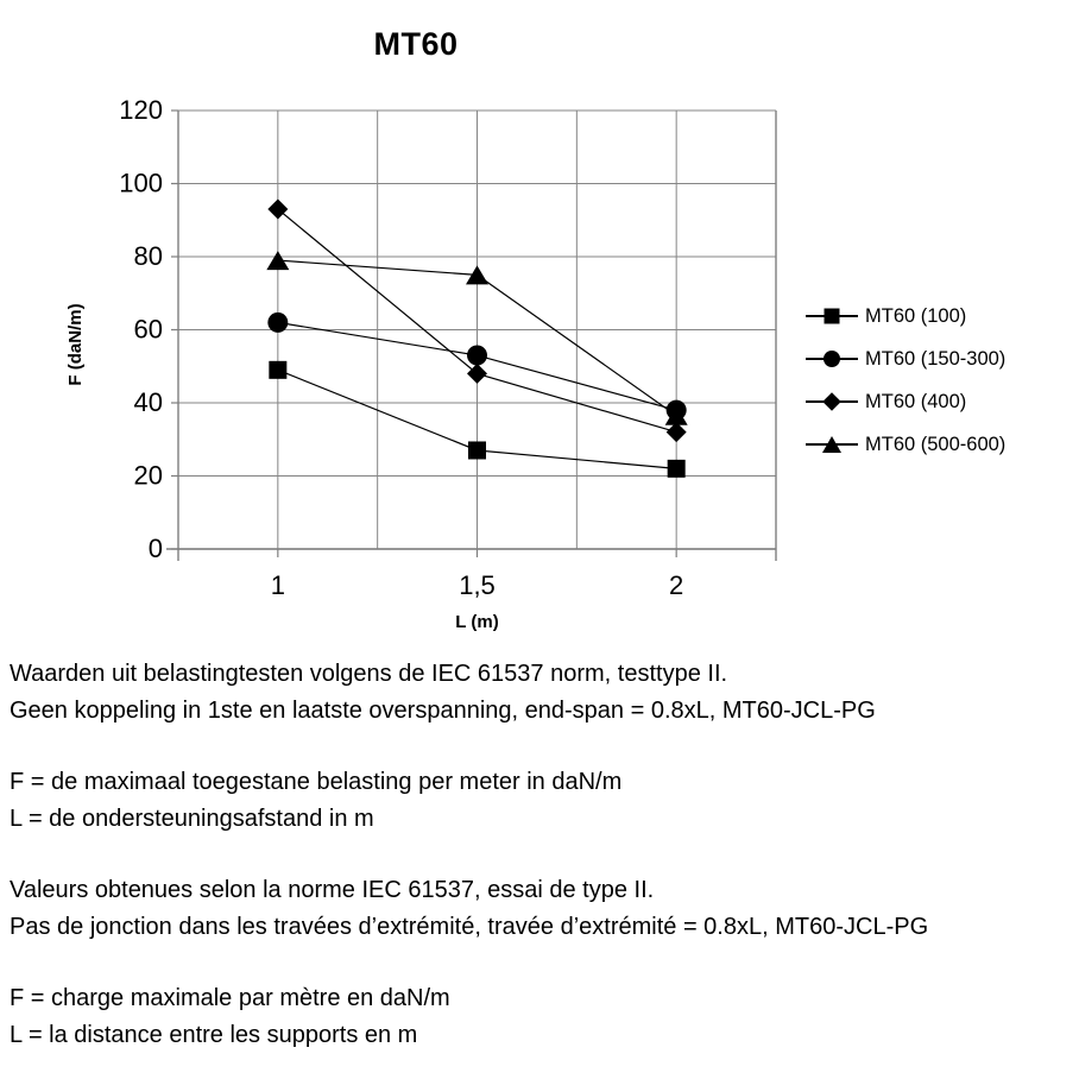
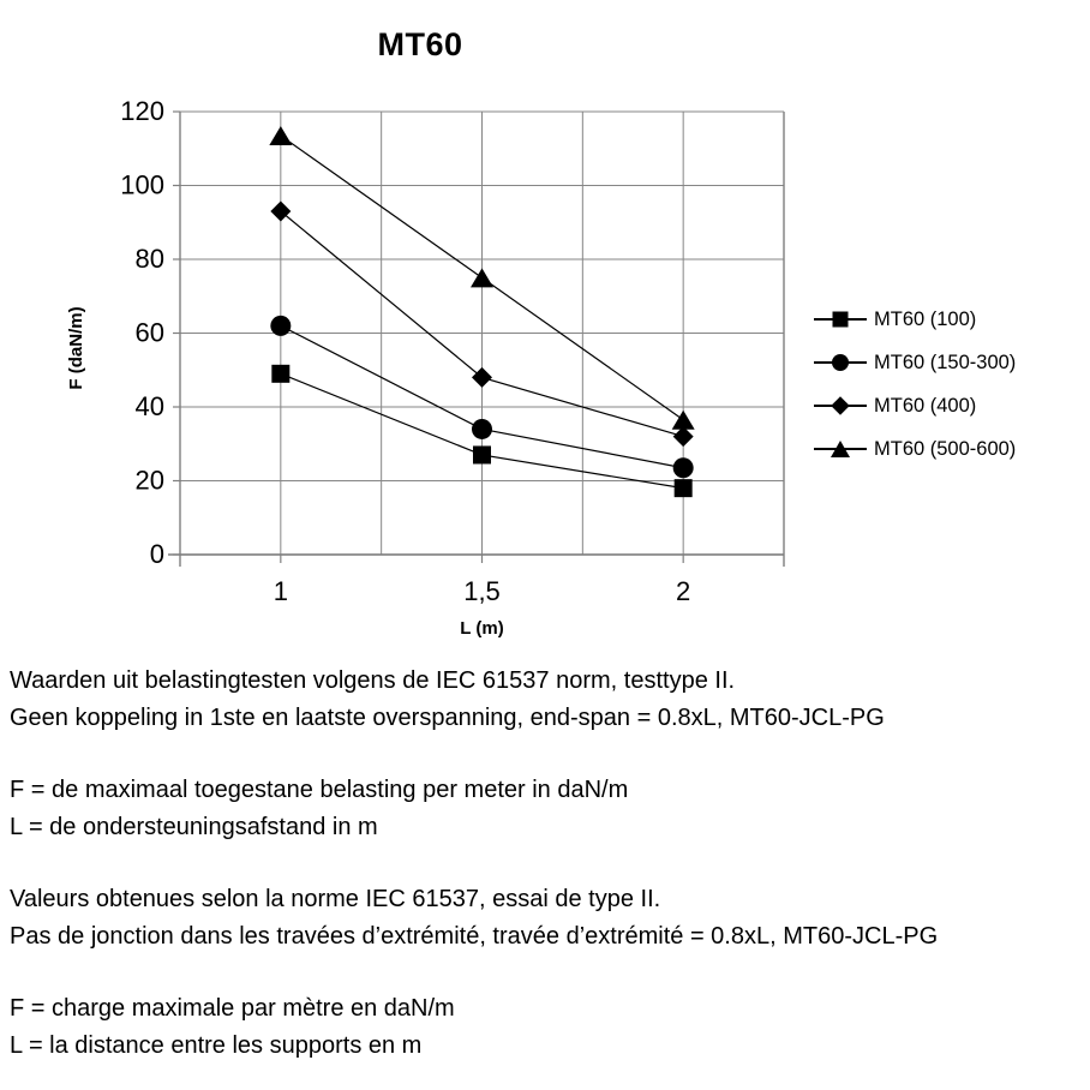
MT60 (500-600)/1: 79 -> 114
MT60 (150-300)/1,5: 53 -> 34
MT60 (100)/2: 22 -> 18
MT60 (150-300)/2: 38 -> 24
